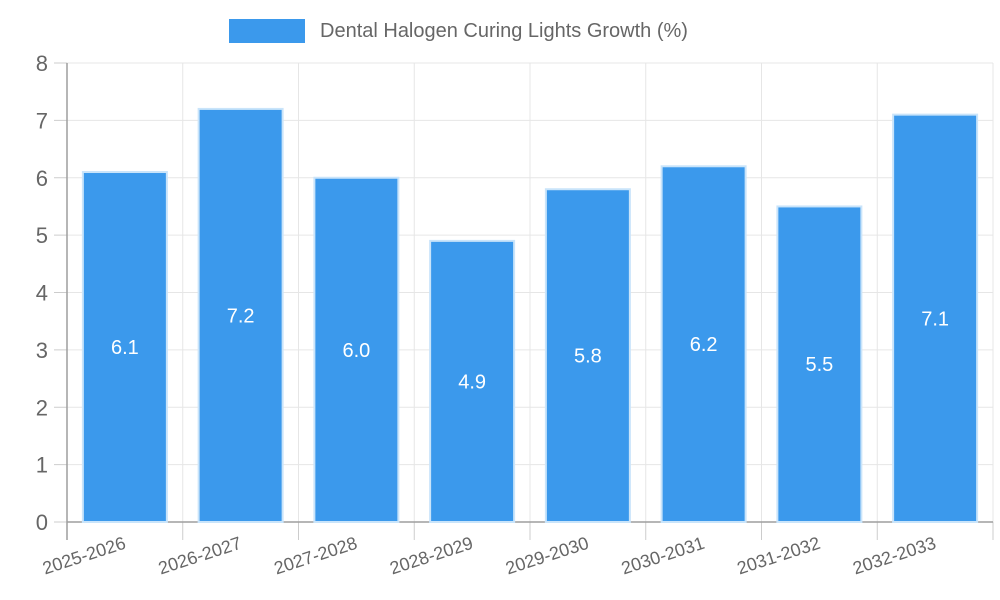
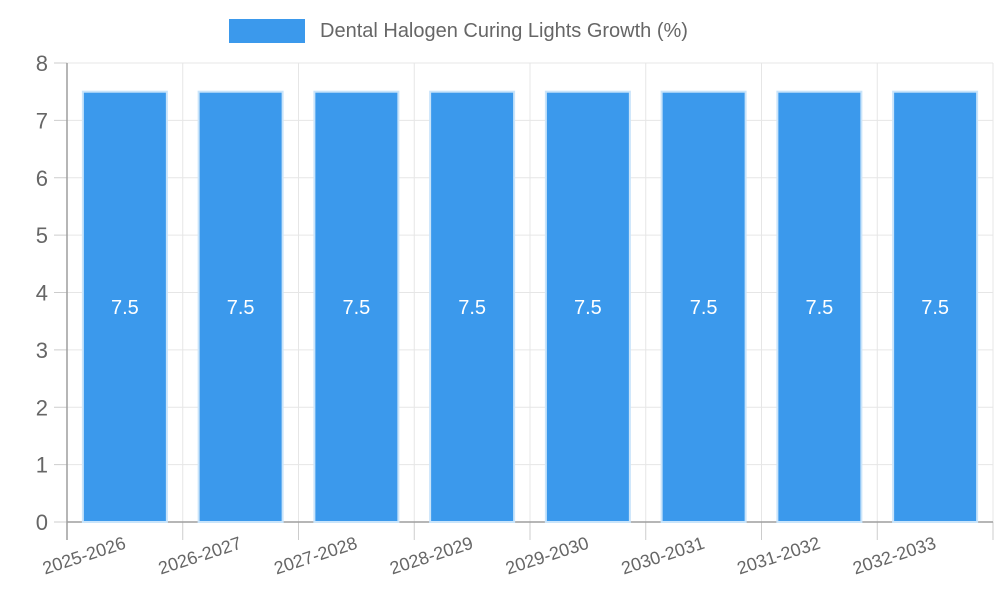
2025-2026: 6.1 -> 7.5
2026-2027: 7.2 -> 7.5
2027-2028: 6.0 -> 7.5
2028-2029: 4.9 -> 7.5
2029-2030: 5.8 -> 7.5
2030-2031: 6.2 -> 7.5
2031-2032: 5.5 -> 7.5
2032-2033: 7.1 -> 7.5
